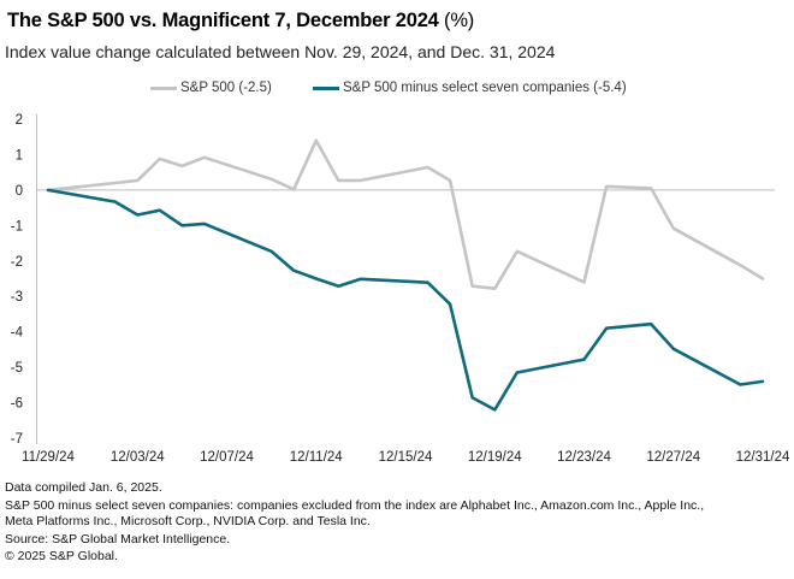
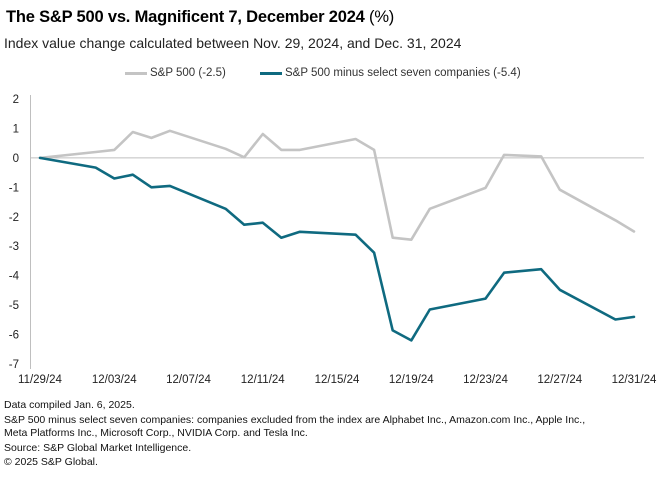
S&P 500 (-2.5)/12/11/24: 1.4 -> 0.8
S&P 500 minus select seven companies (-5.4)/12/11/24: -2.5 -> -2.2
S&P 500 (-2.5)/12/23/24: -2.6 -> -1.0
